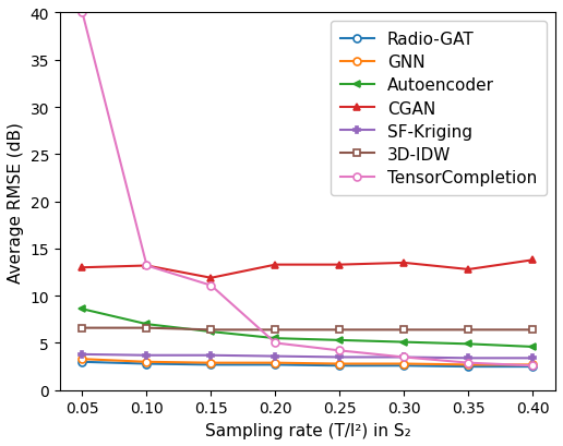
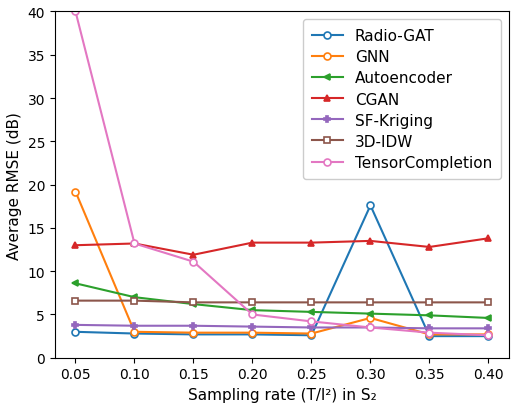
GNN/0.05: 3.3 -> 19.2
Radio-GAT/0.30: 2.6 -> 17.6
GNN/0.30: 2.8 -> 4.6
